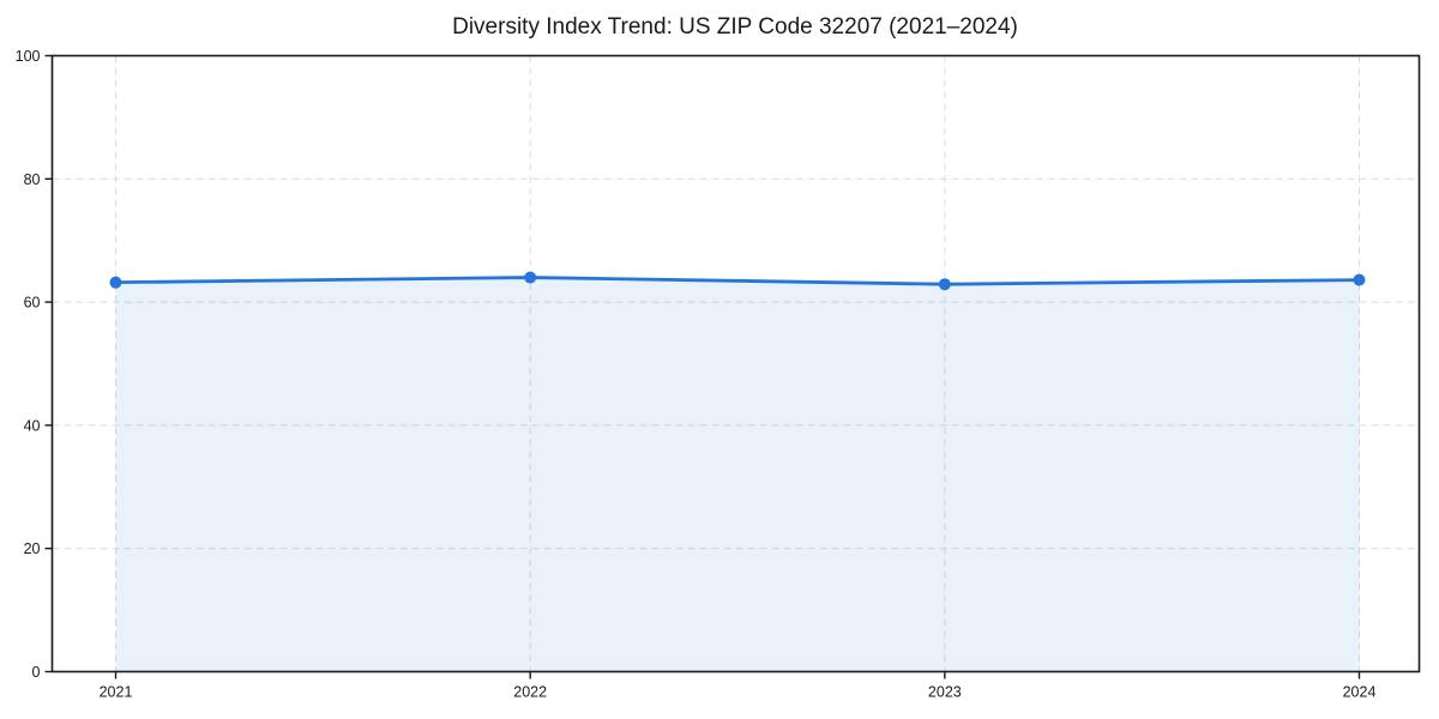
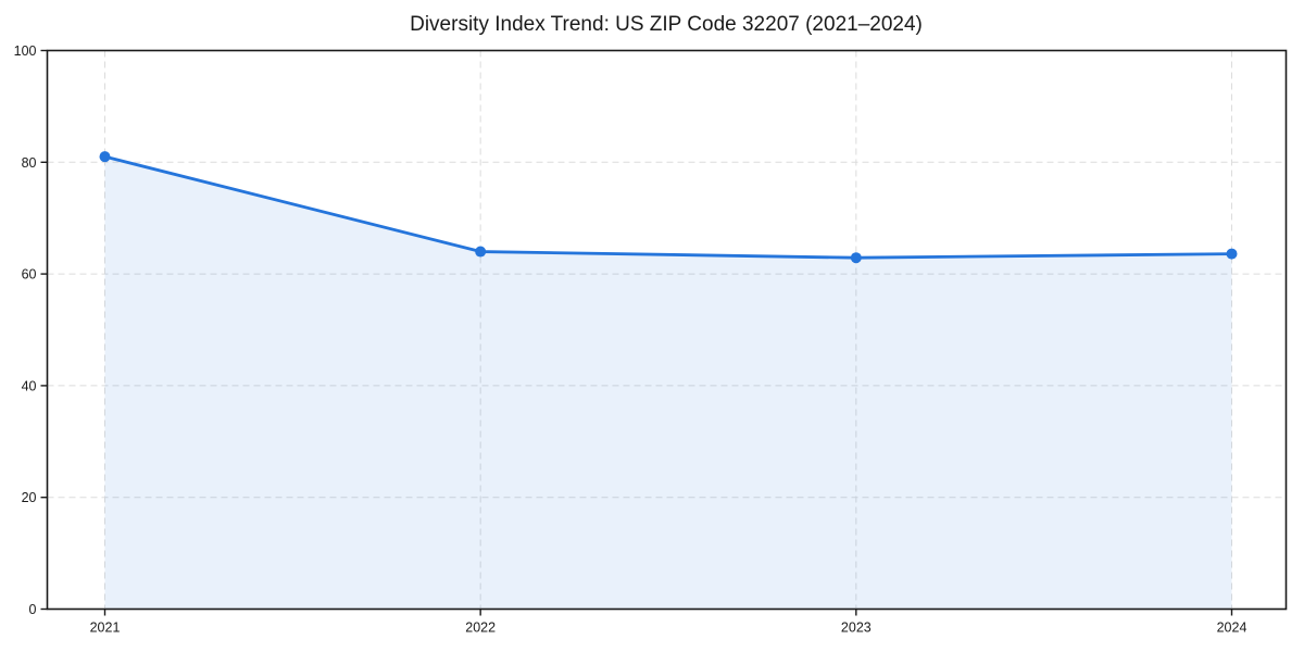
2021: 63 -> 81
